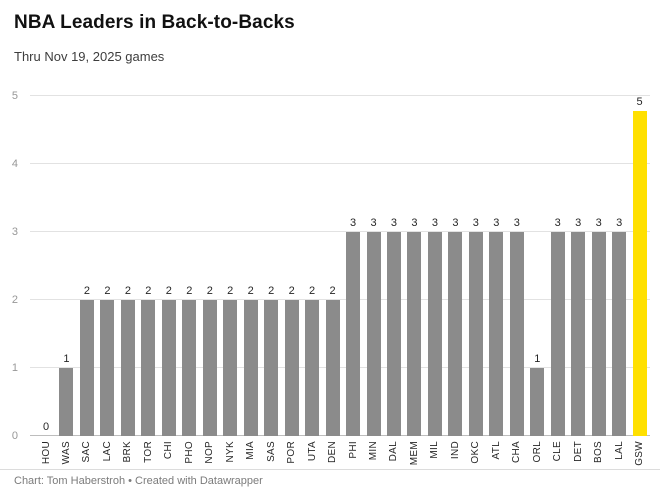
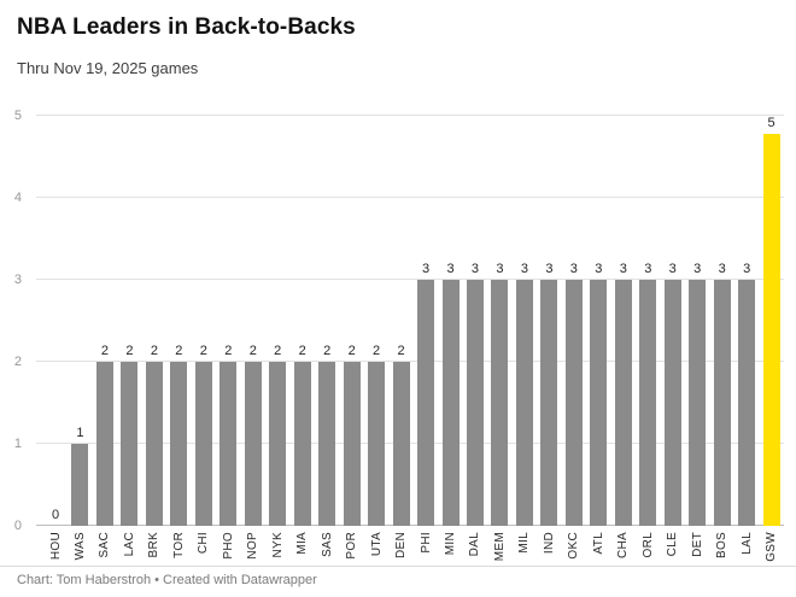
ORL: 1 -> 3
